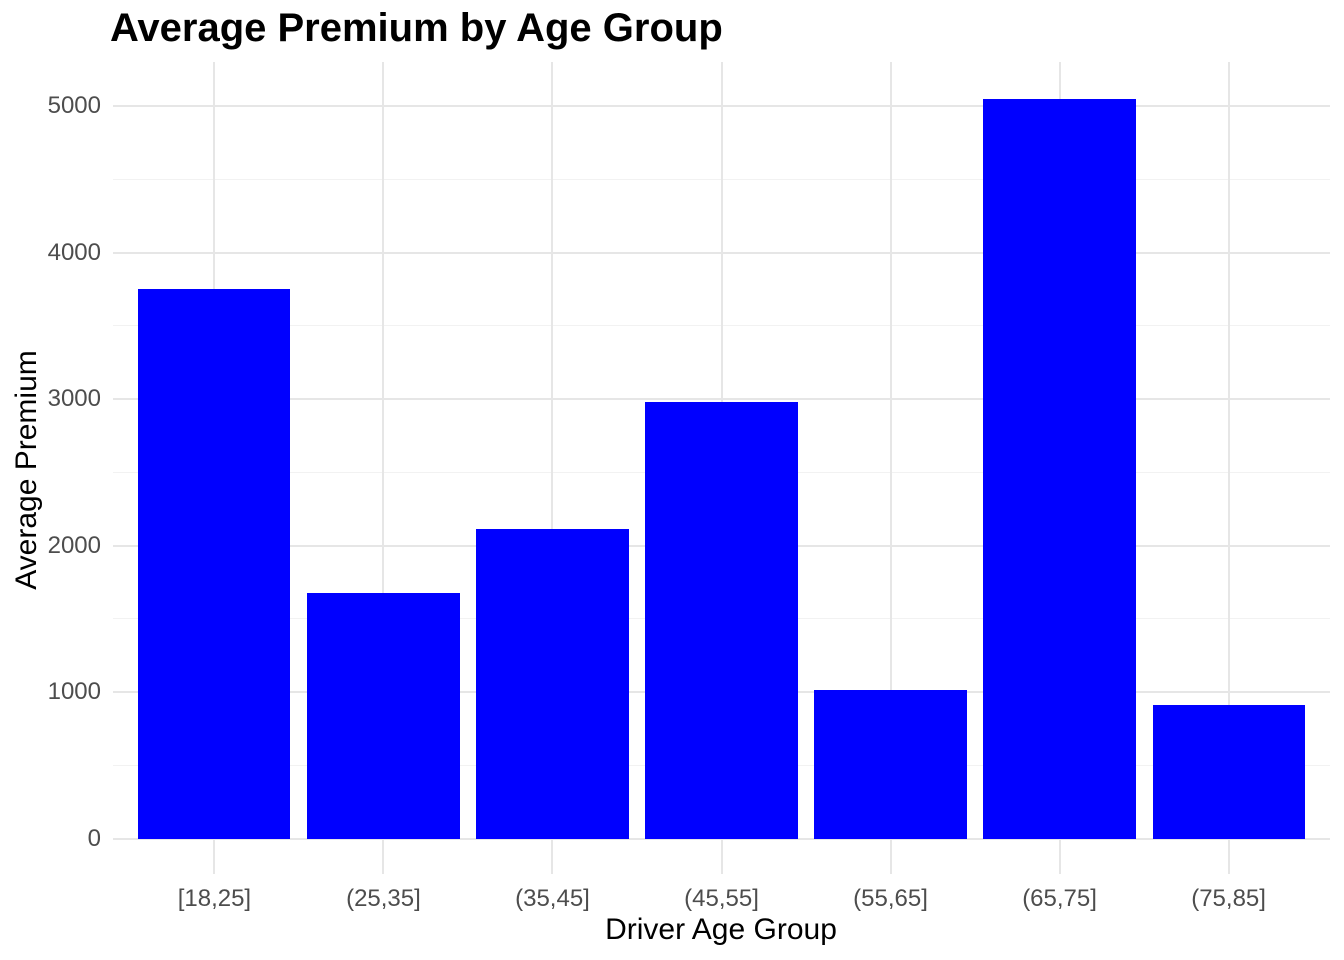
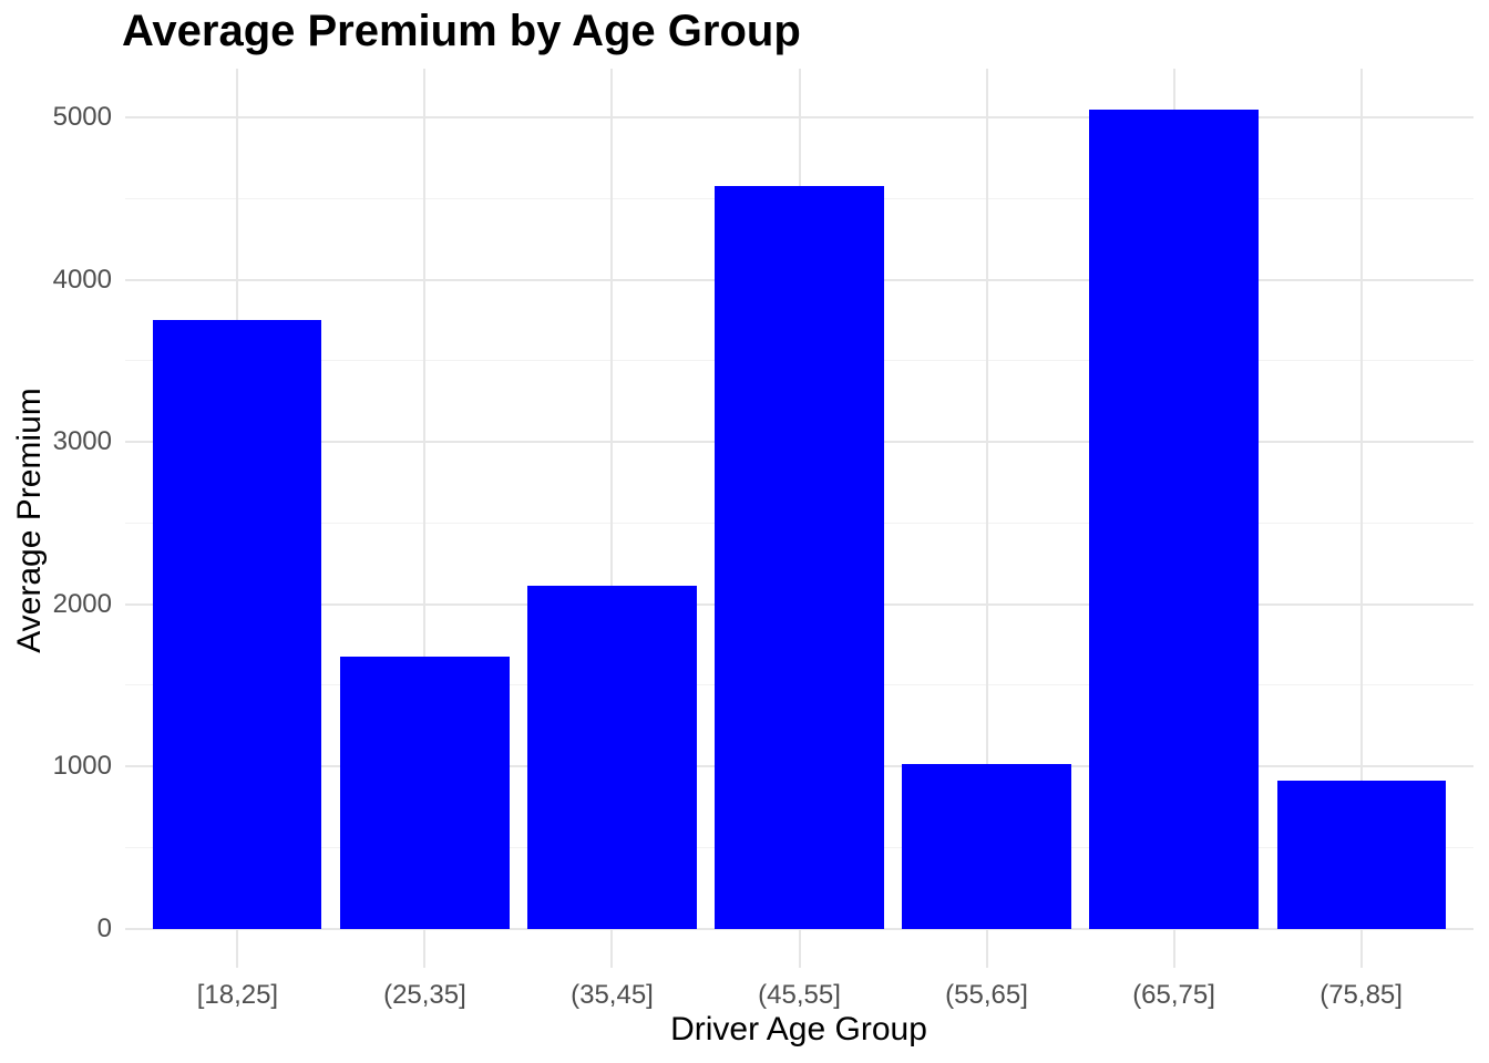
(45,55]: 2980 -> 4580
